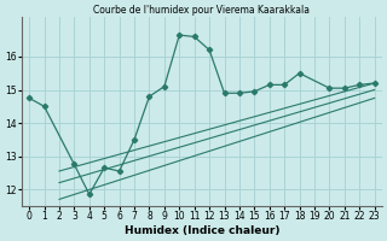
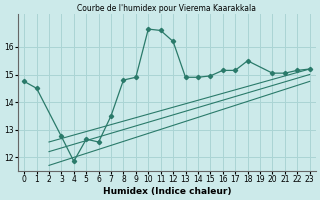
9: 15.10 -> 14.90
